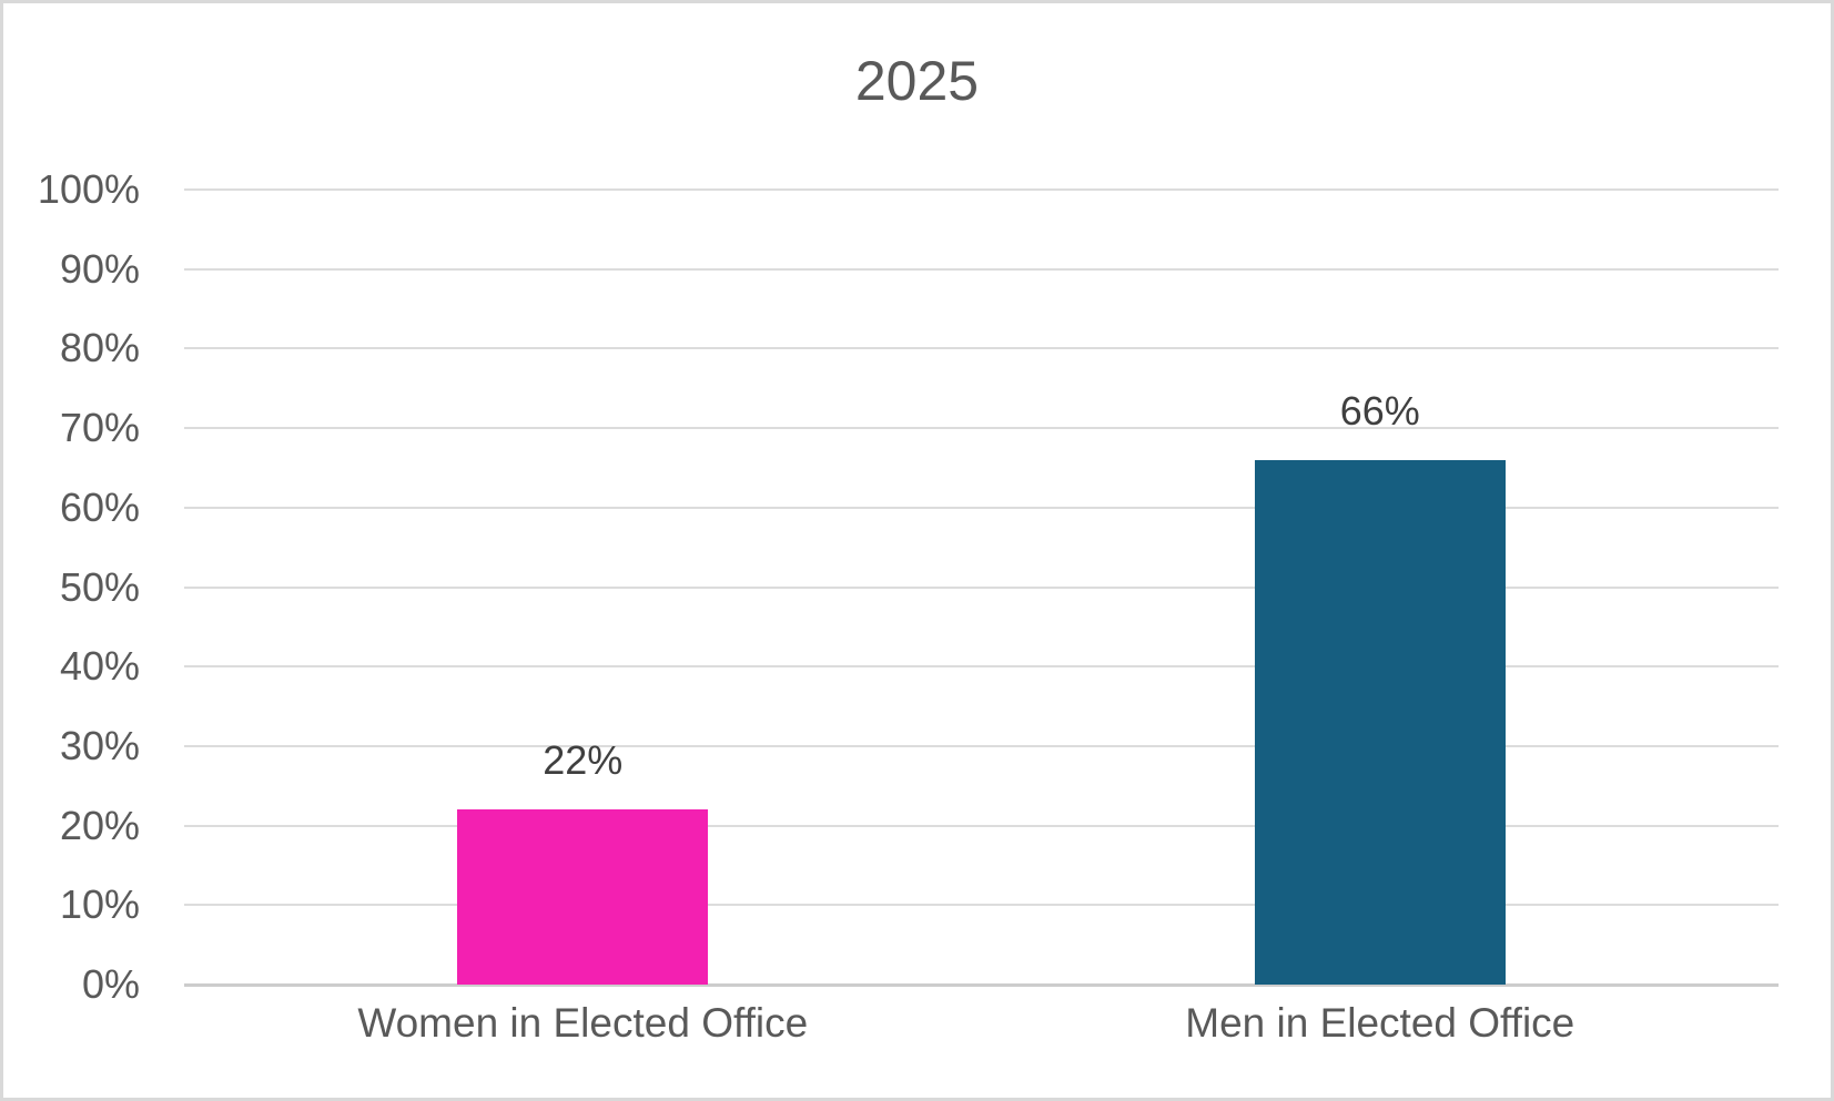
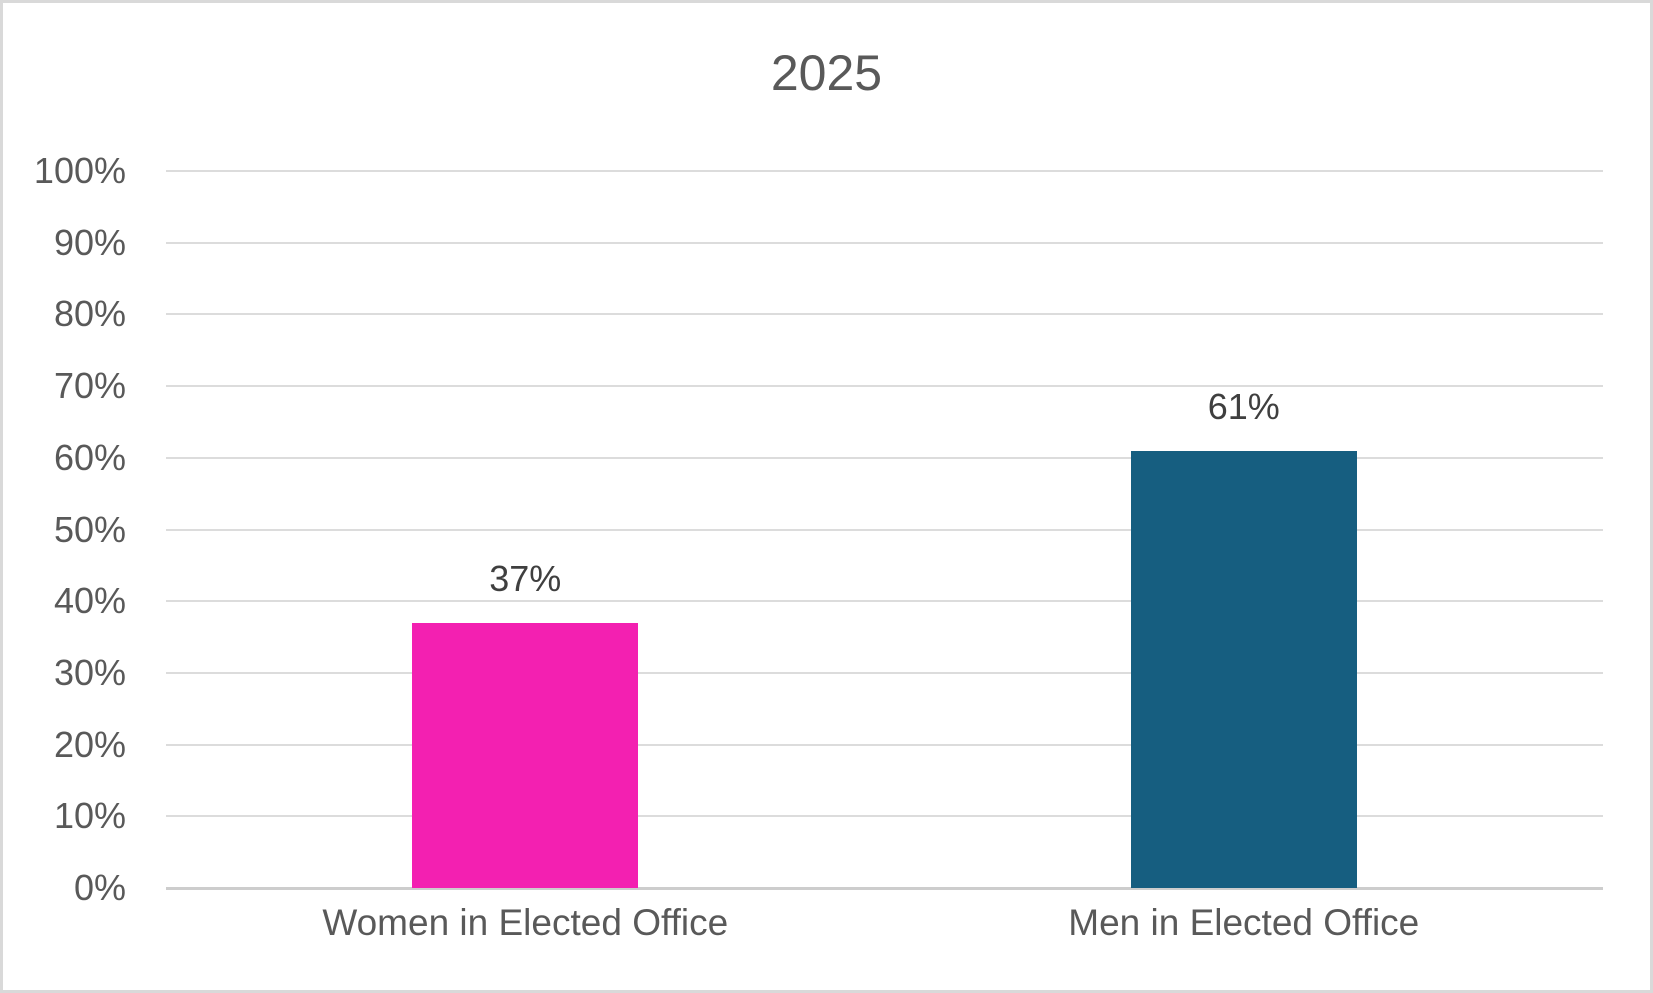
Women in Elected Office: 22% -> 37%
Men in Elected Office: 66% -> 61%
